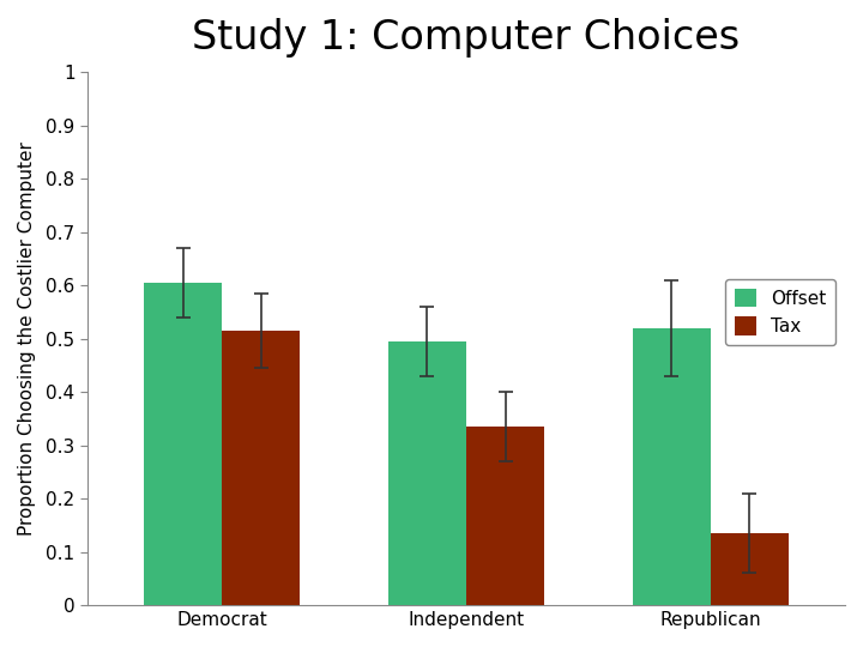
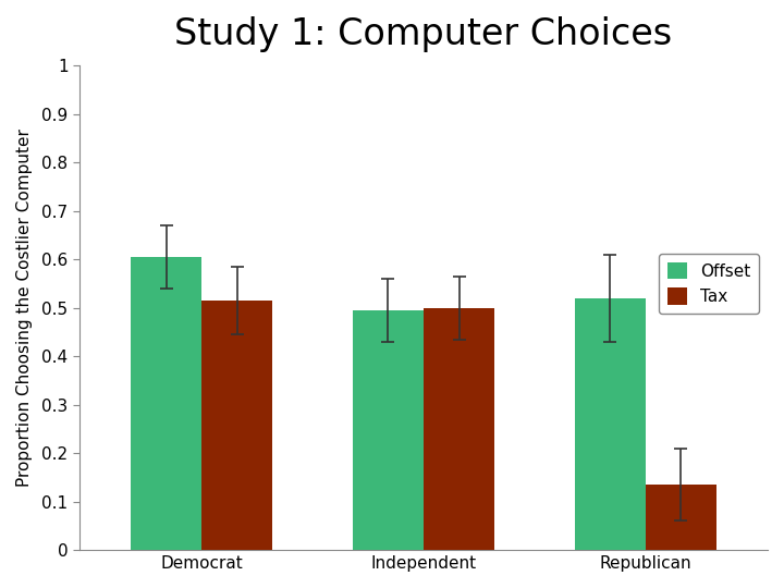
Tax/Independent: 0.335 -> 0.500
